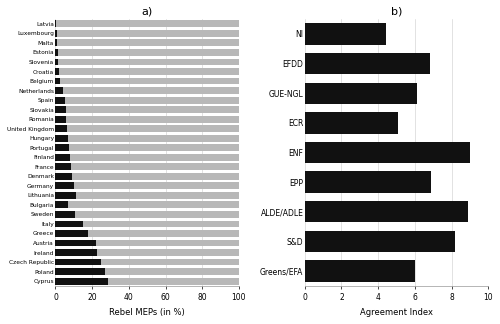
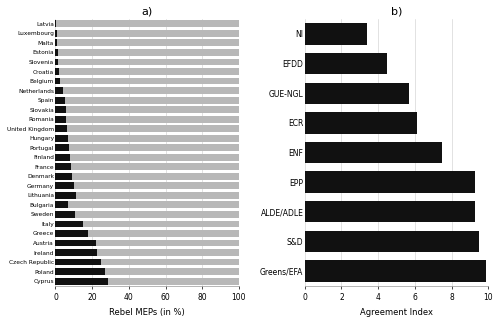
b)/NI: 4.4 -> 3.4
b)/EFDD: 6.8 -> 4.5
b)/GUE-NGL: 6.1 -> 5.7
b)/ECR: 5.1 -> 6.1
b)/ENF: 9.0 -> 7.5
b)/EPP: 6.9 -> 9.3
b)/ALDE/ADLE: 8.9 -> 9.3
b)/S&D: 8.2 -> 9.5
b)/Greens/EFA: 6.0 -> 9.9
